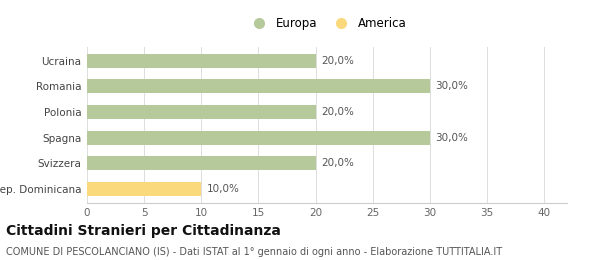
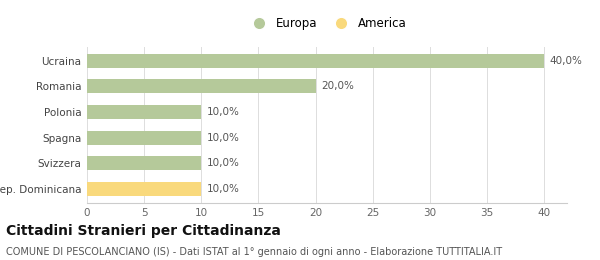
Ucraina: 20,0% -> 40,0%
Romania: 30,0% -> 20,0%
Polonia: 20,0% -> 10,0%
Spagna: 30,0% -> 10,0%
Svizzera: 20,0% -> 10,0%
